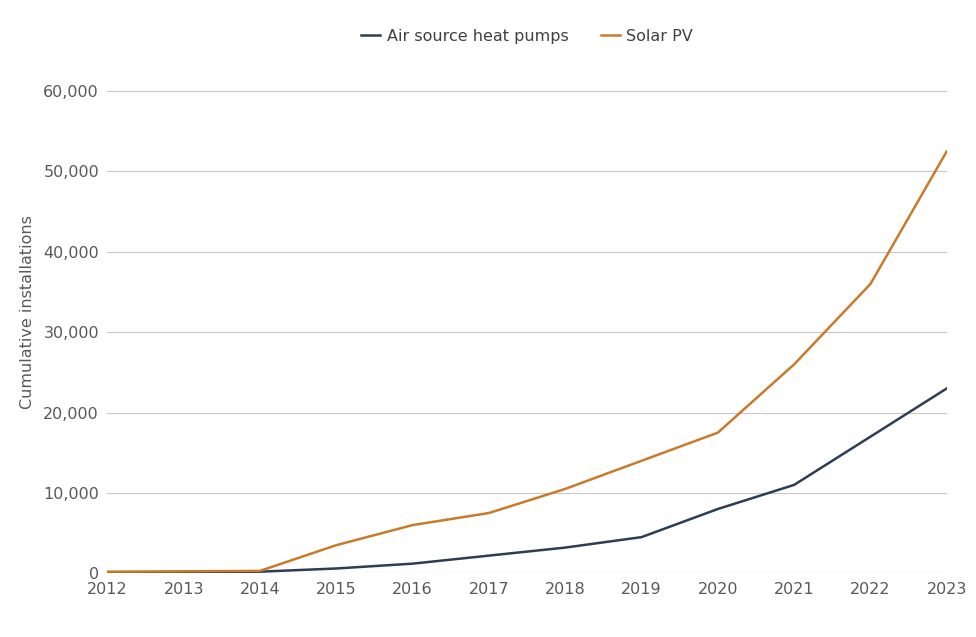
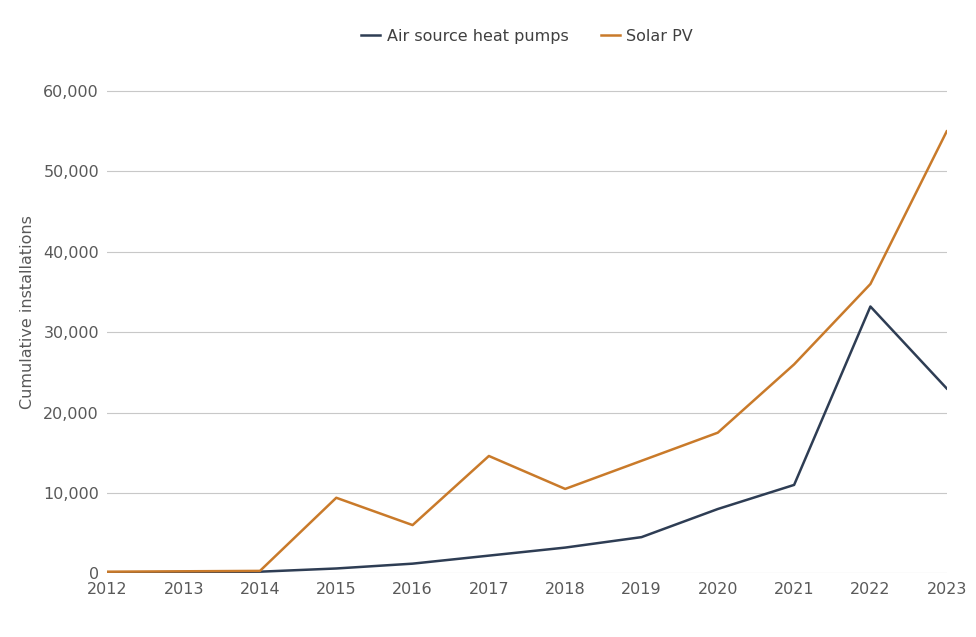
Solar PV/2015: 3,500 -> 9,400
Solar PV/2017: 7,500 -> 14,600
Air source heat pumps/2022: 17,000 -> 33,200
Solar PV/2023: 52,500 -> 55,000
